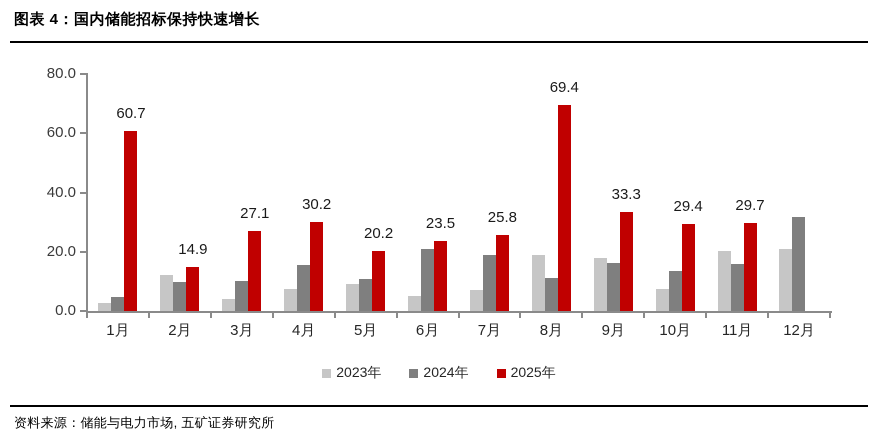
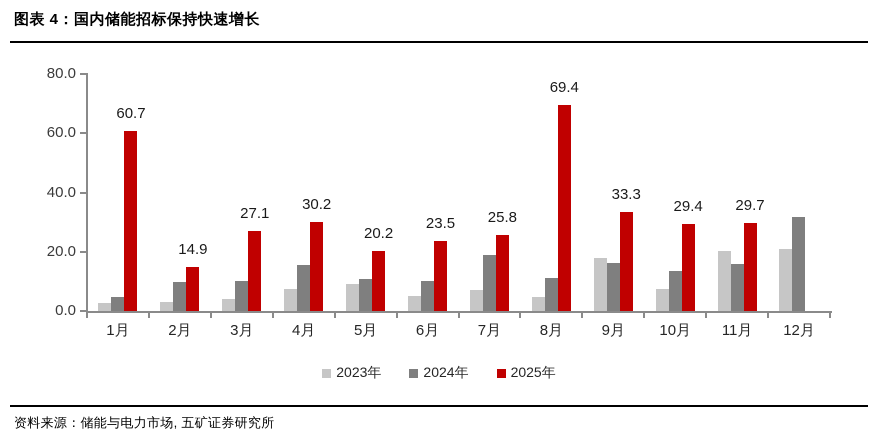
2023年/2月: 12 -> 3
2024年/6月: 21 -> 10
2023年/8月: 19 -> 5
